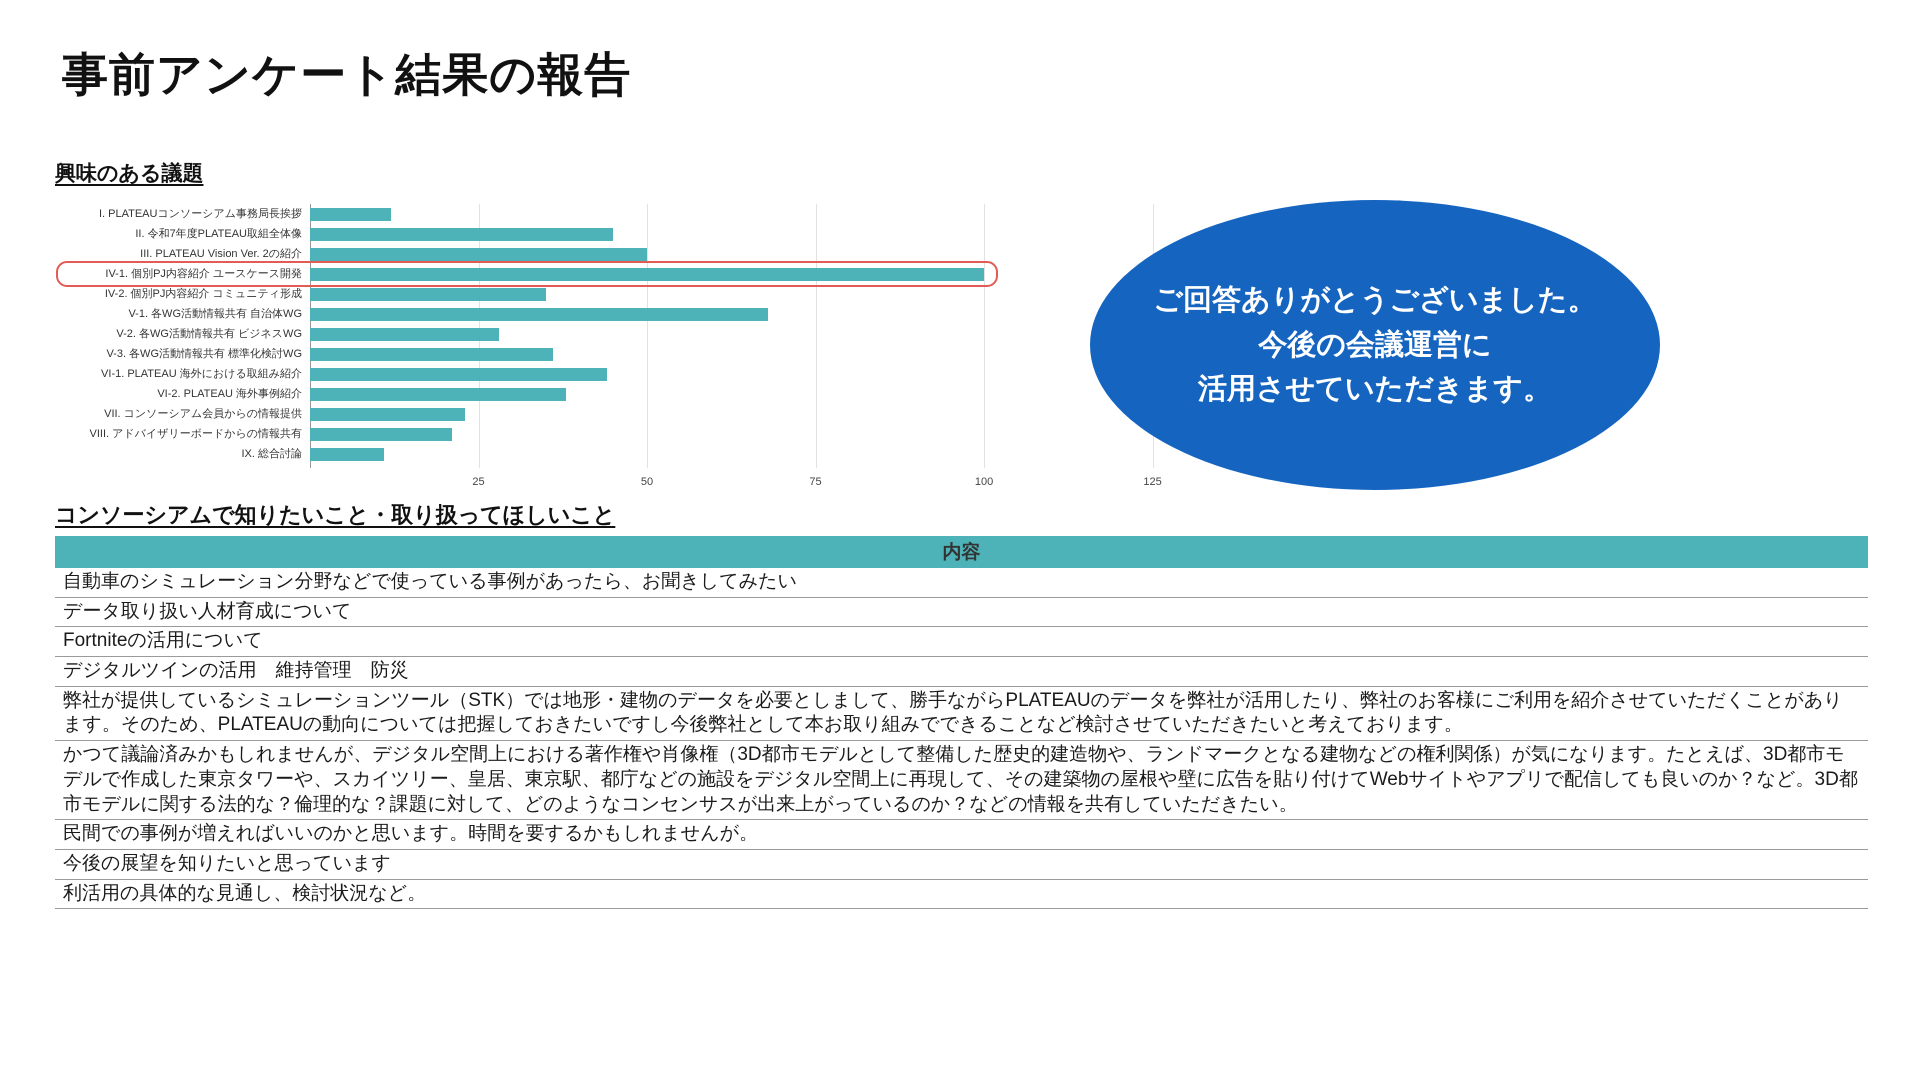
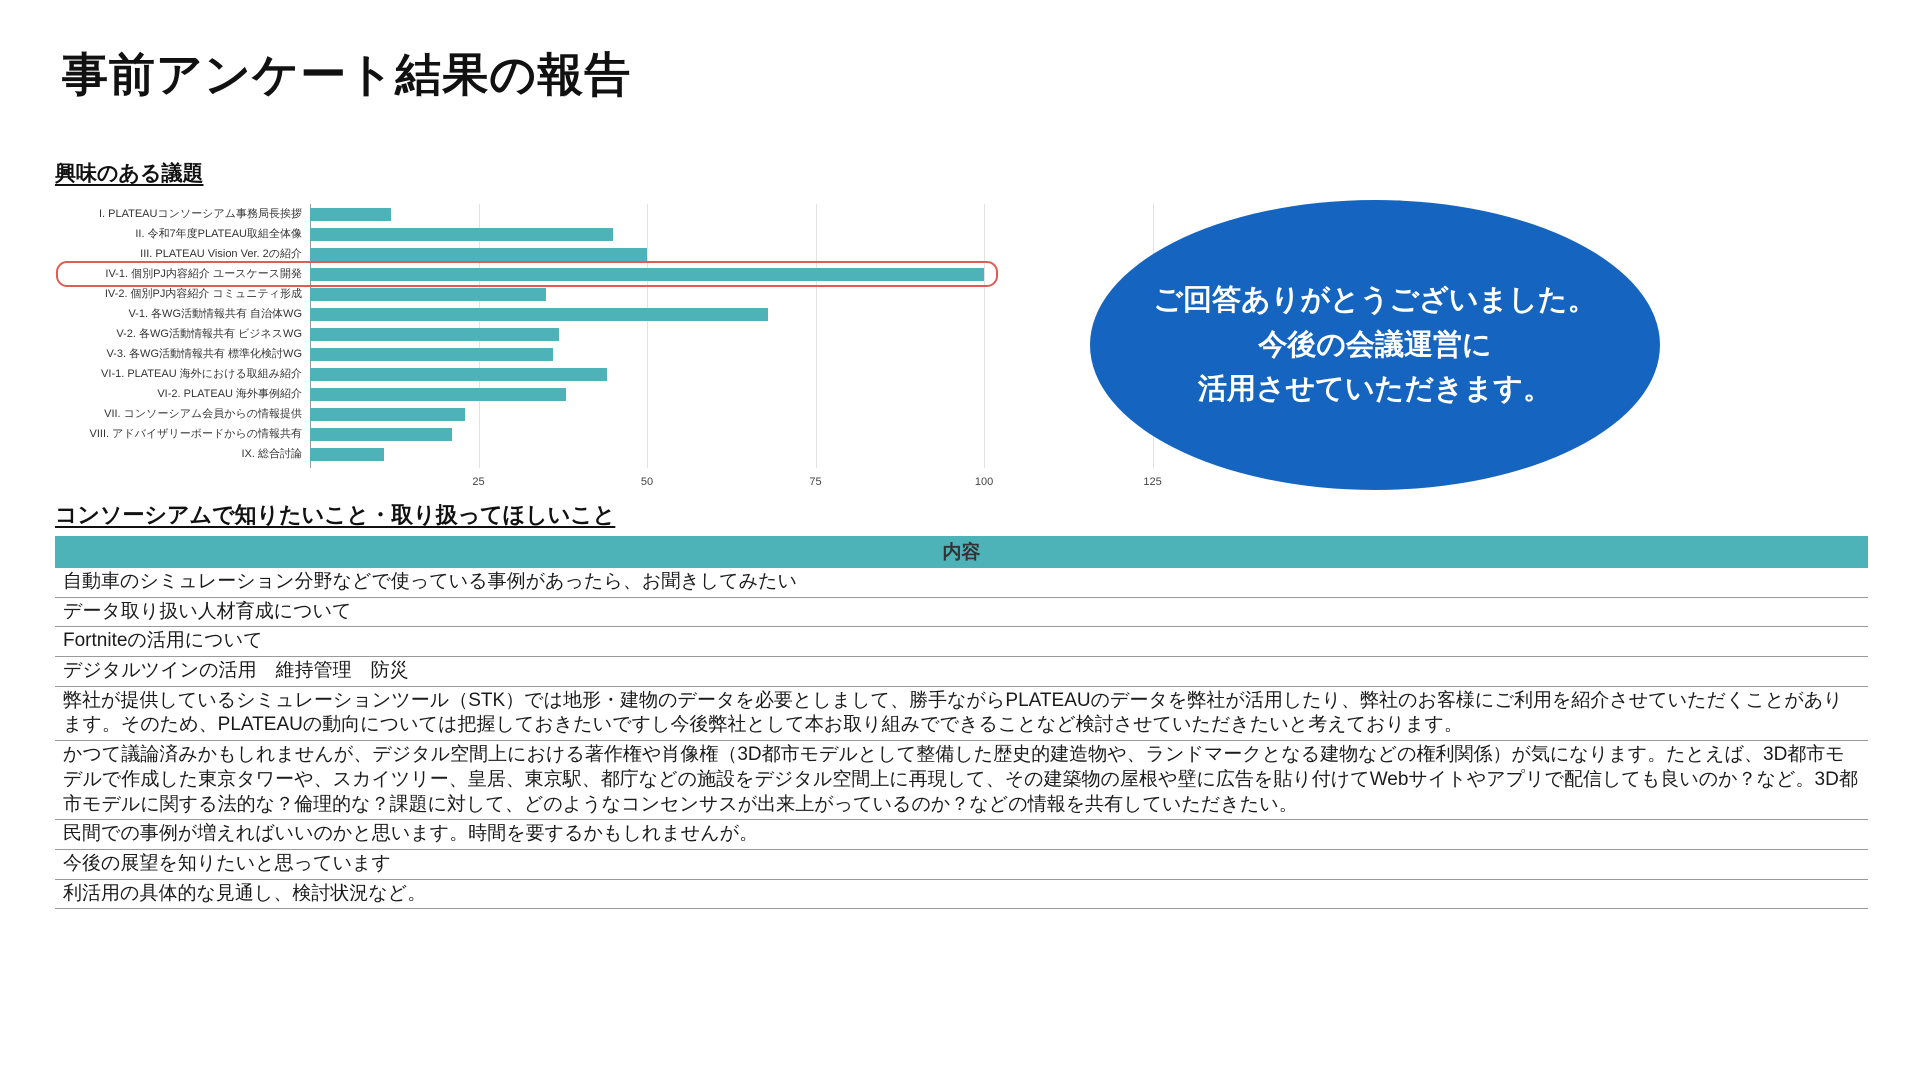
V-2. 各WG活動情報共有 ビジネスWG: 28 -> 37
